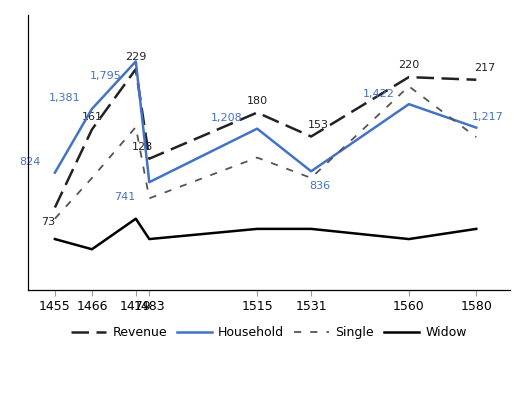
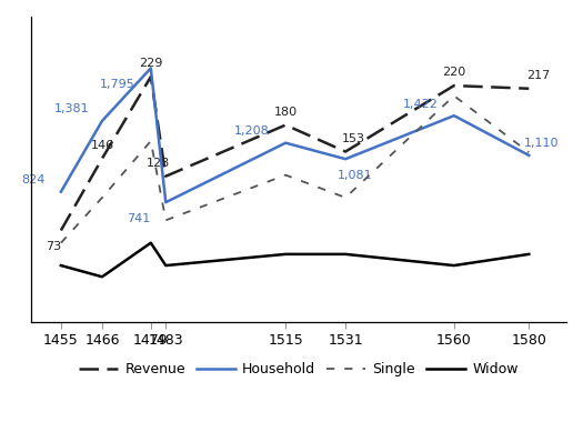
Revenue/1466: 161 -> 146
Household/1531: 836 -> 1,081
Household/1580: 1,217 -> 1,110
